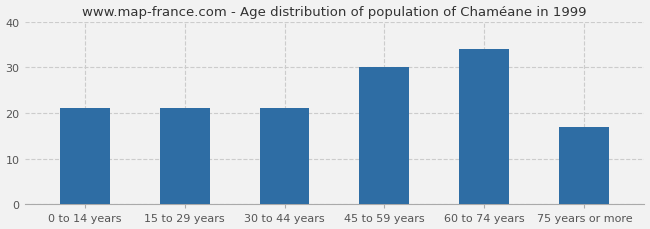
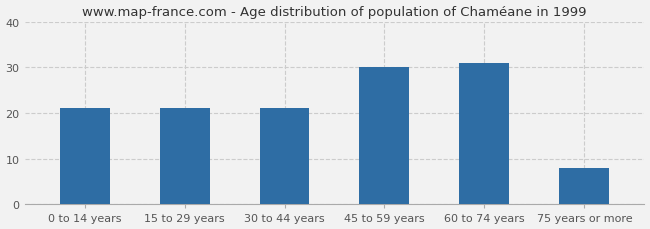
60 to 74 years: 34 -> 31
75 years or more: 17 -> 8
